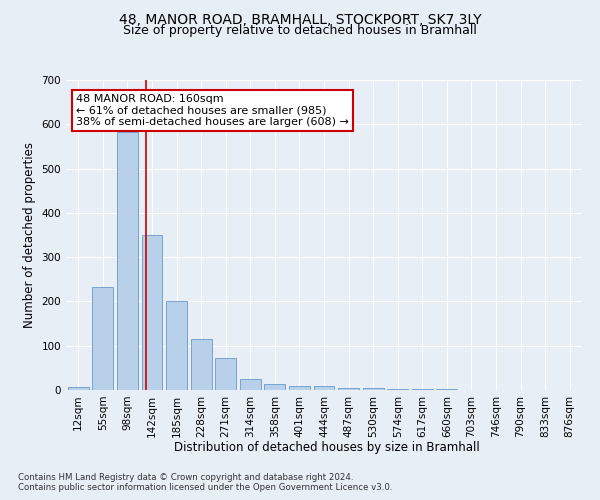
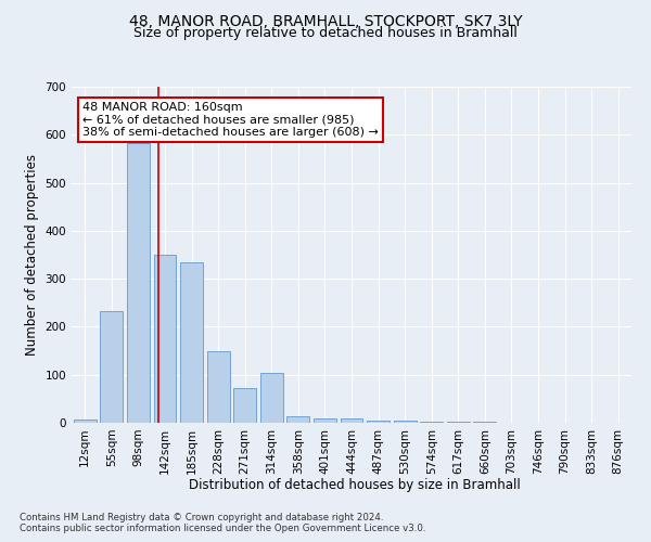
185sqm: 202 -> 335
228sqm: 115 -> 150
314sqm: 25 -> 105
